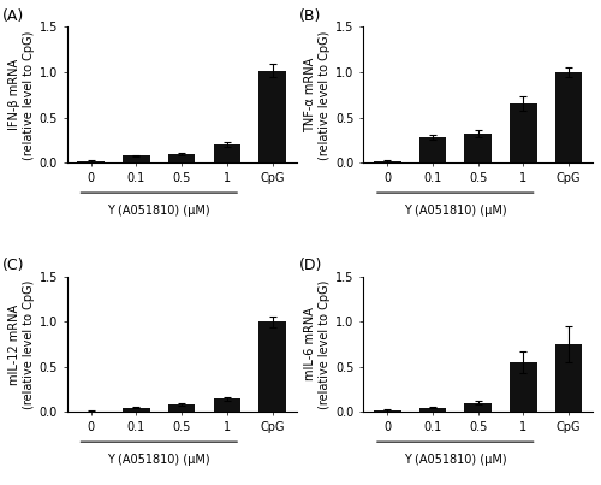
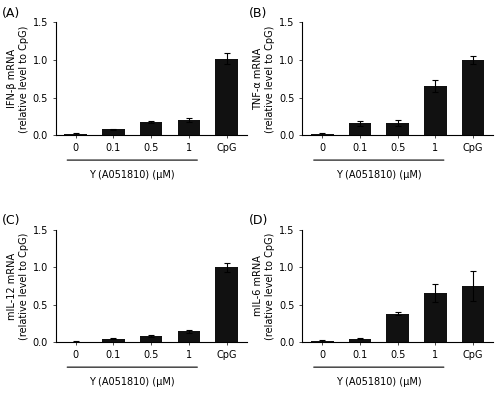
(A)/0.5: 0.10 -> 0.18
(B)/0.1: 0.28 -> 0.16
(B)/0.5: 0.32 -> 0.16
(D)/0.5: 0.10 -> 0.38
(D)/1: 0.55 -> 0.66
